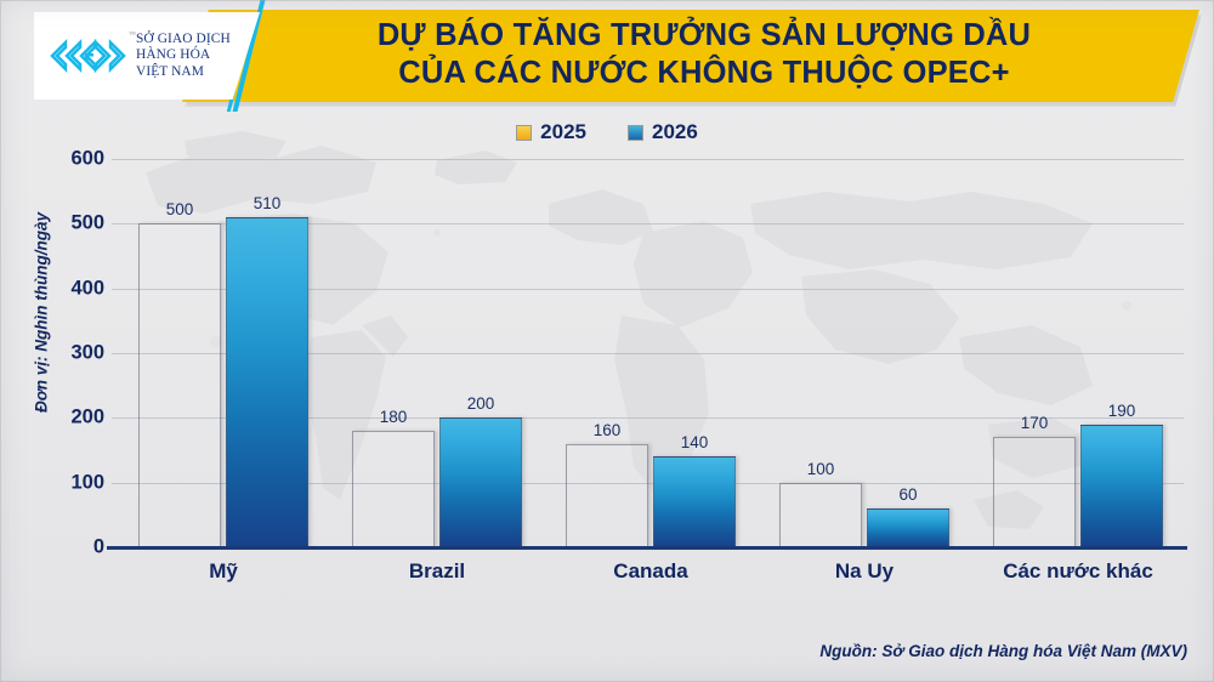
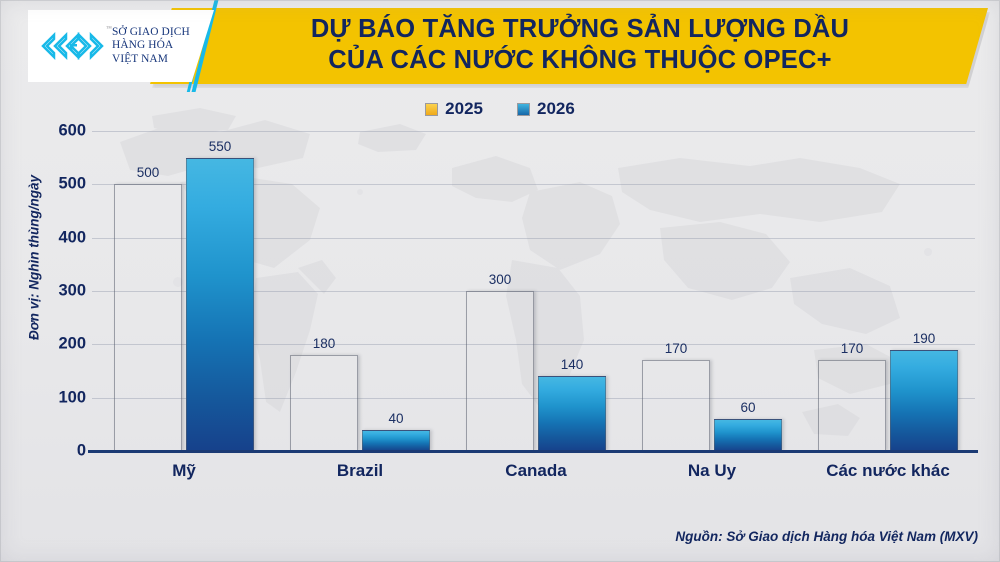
2026/Mỹ: 510 -> 550
2026/Brazil: 200 -> 40
2025/Canada: 160 -> 300
2025/Na Uy: 100 -> 170
